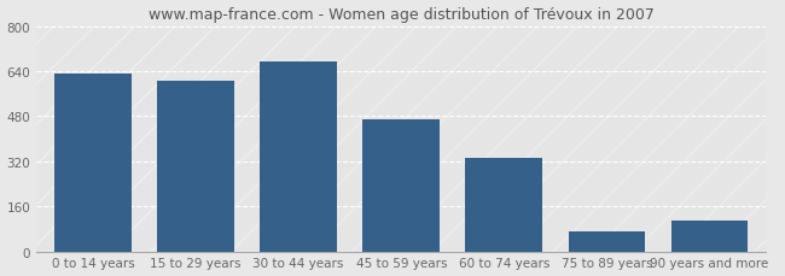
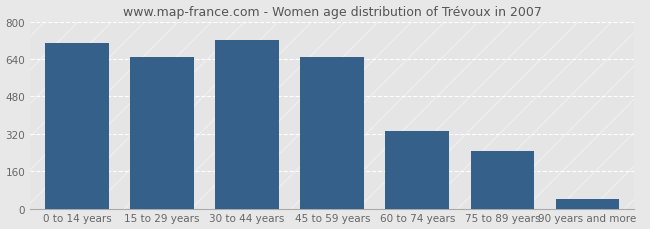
0 to 14 years: 630 -> 710
15 to 29 years: 605 -> 648
30 to 44 years: 675 -> 720
45 to 59 years: 470 -> 648
75 to 89 years: 70 -> 248
90 years and more: 110 -> 42
